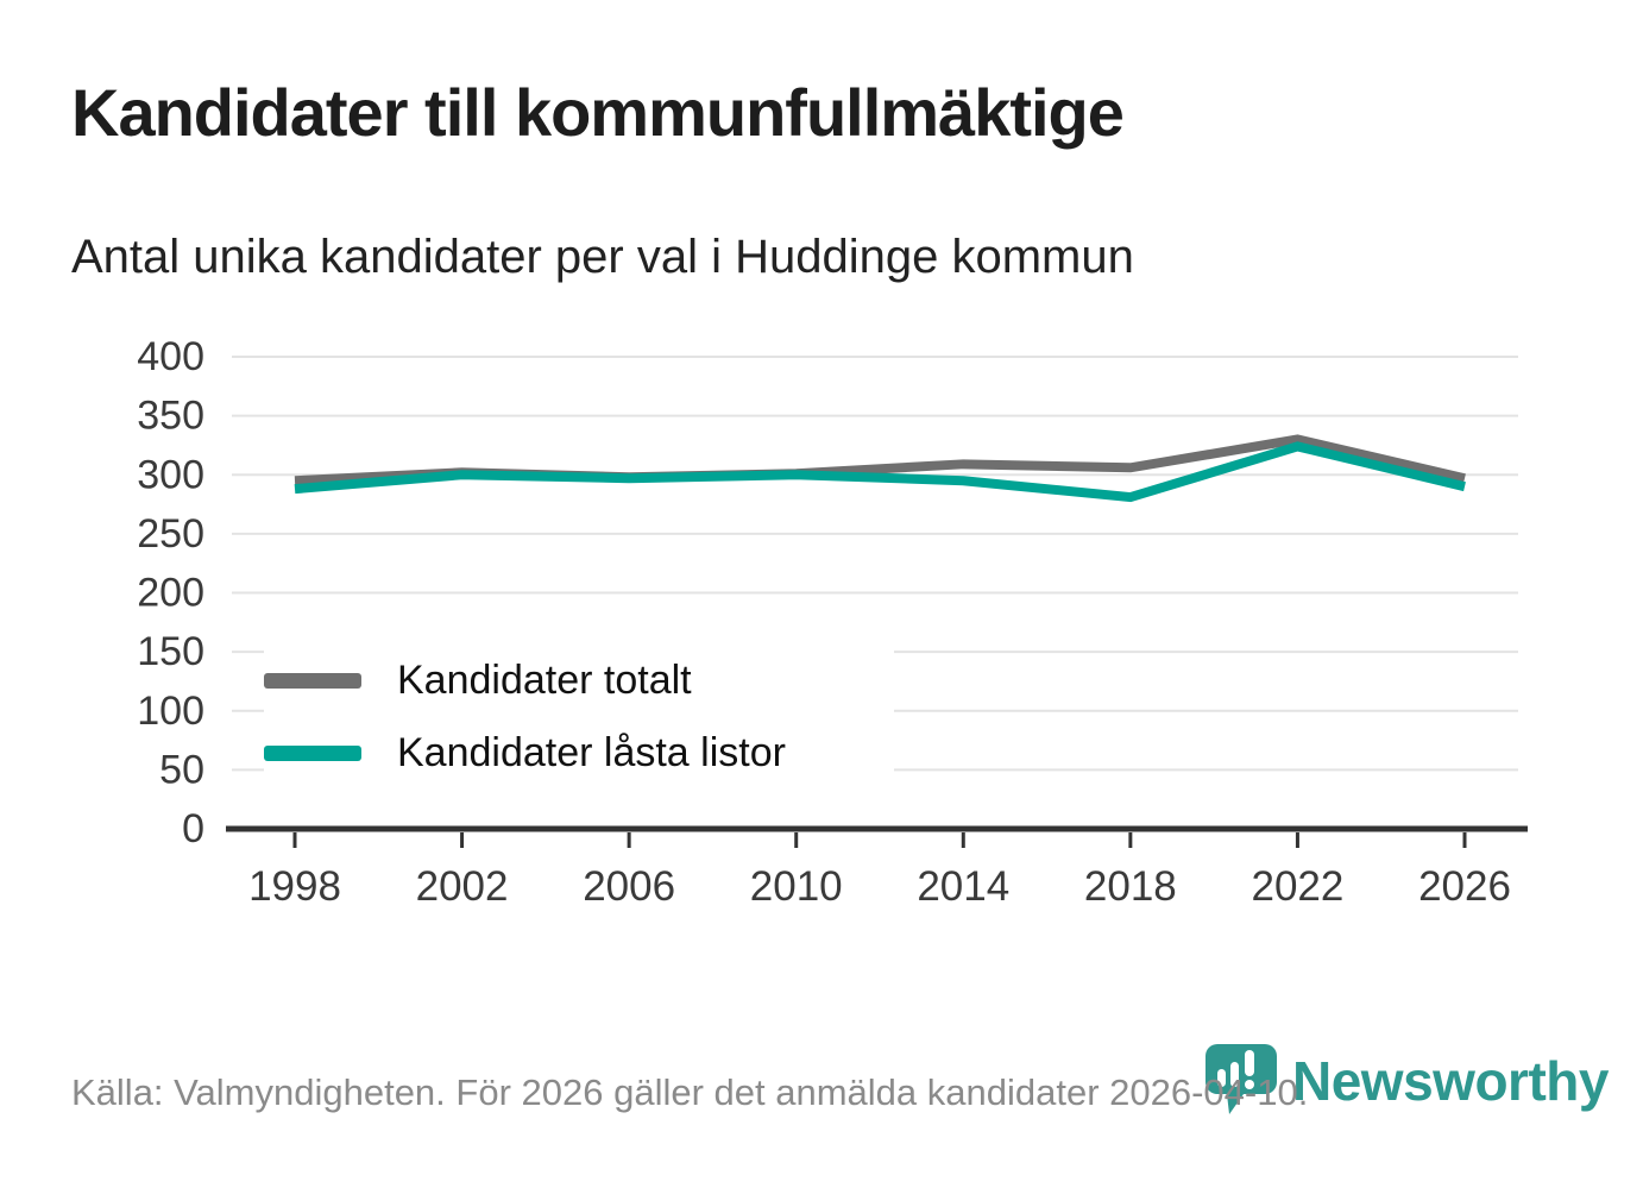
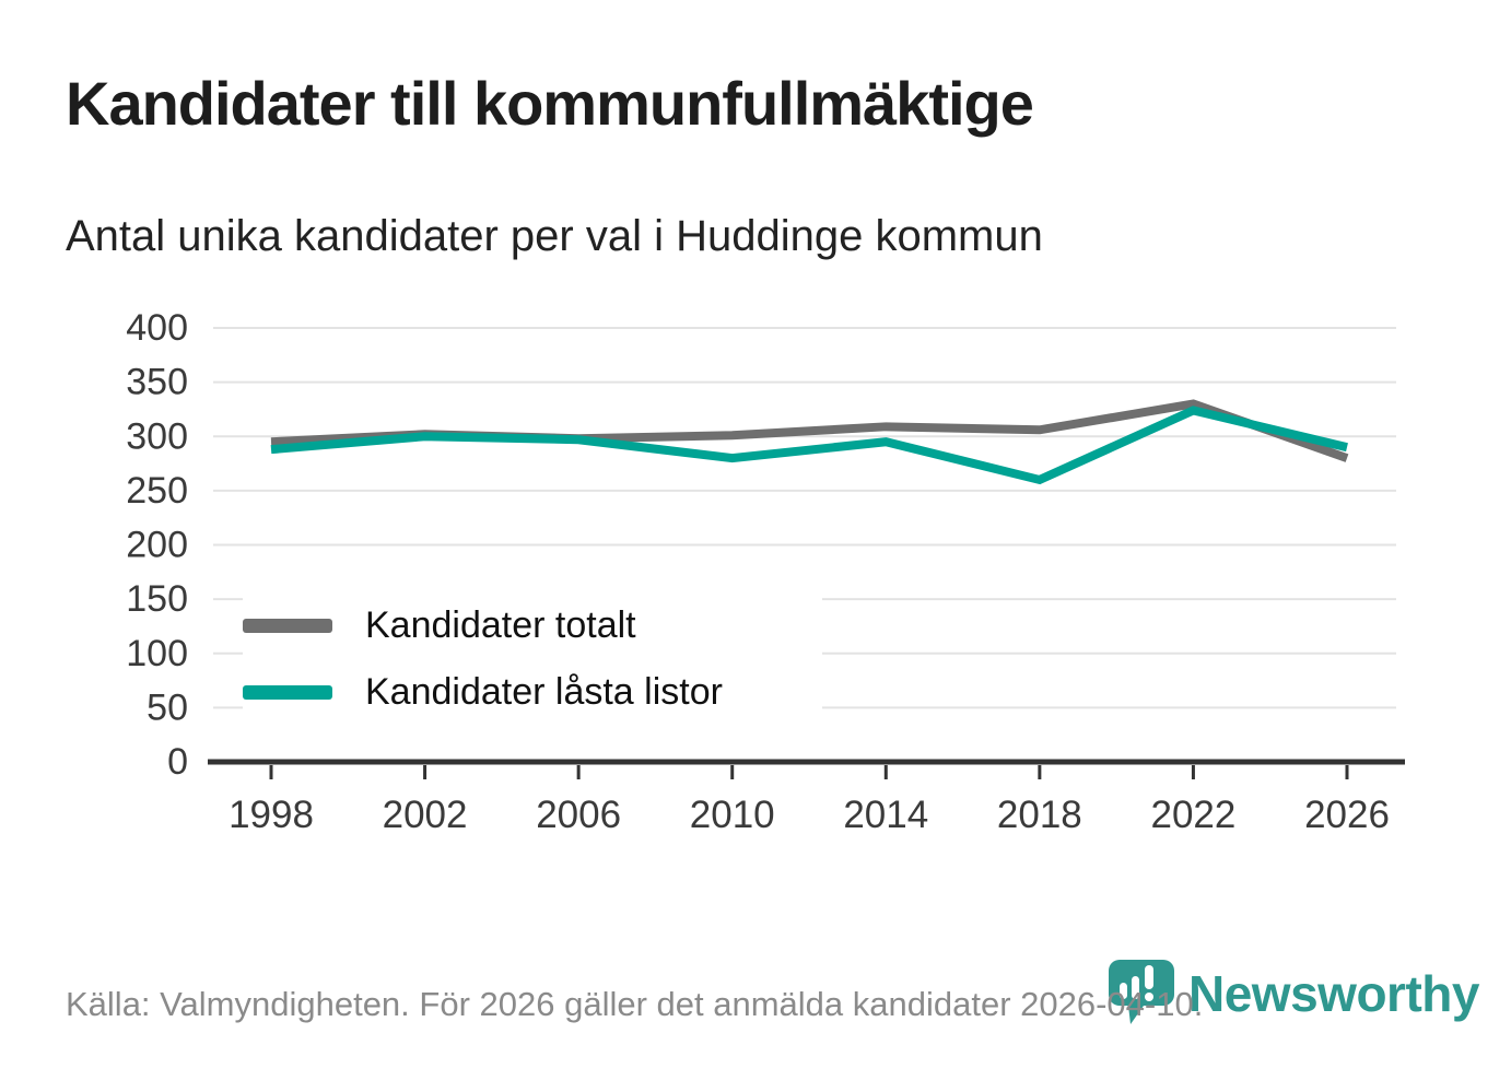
Kandidater låsta listor/2010: 300 -> 280
Kandidater låsta listor/2018: 280 -> 260
Kandidater totalt/2026: 300 -> 280
